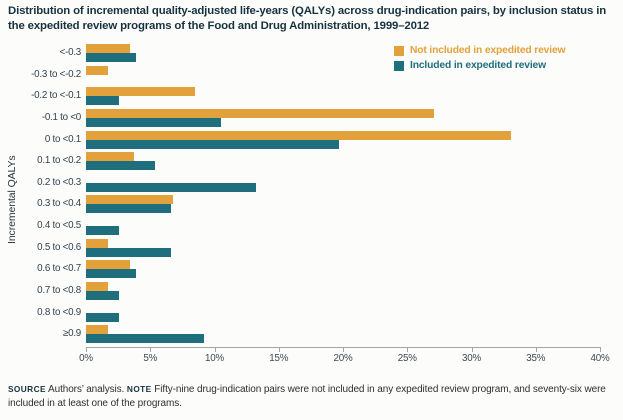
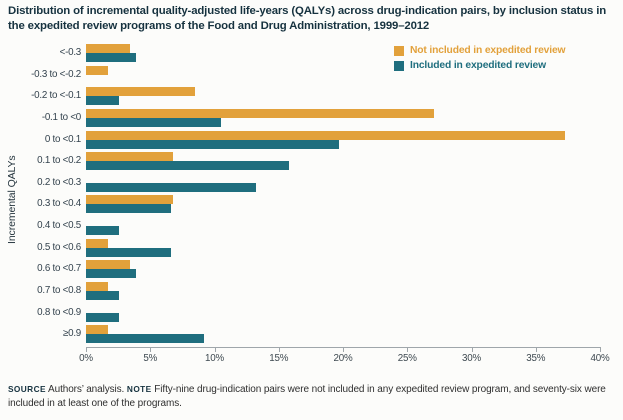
Not included in expedited review/0 to <0.1: 33.1% -> 37.3%
Not included in expedited review/0.1 to <0.2: 3.7% -> 6.8%
Included in expedited review/0.1 to <0.2: 5.4% -> 15.8%
